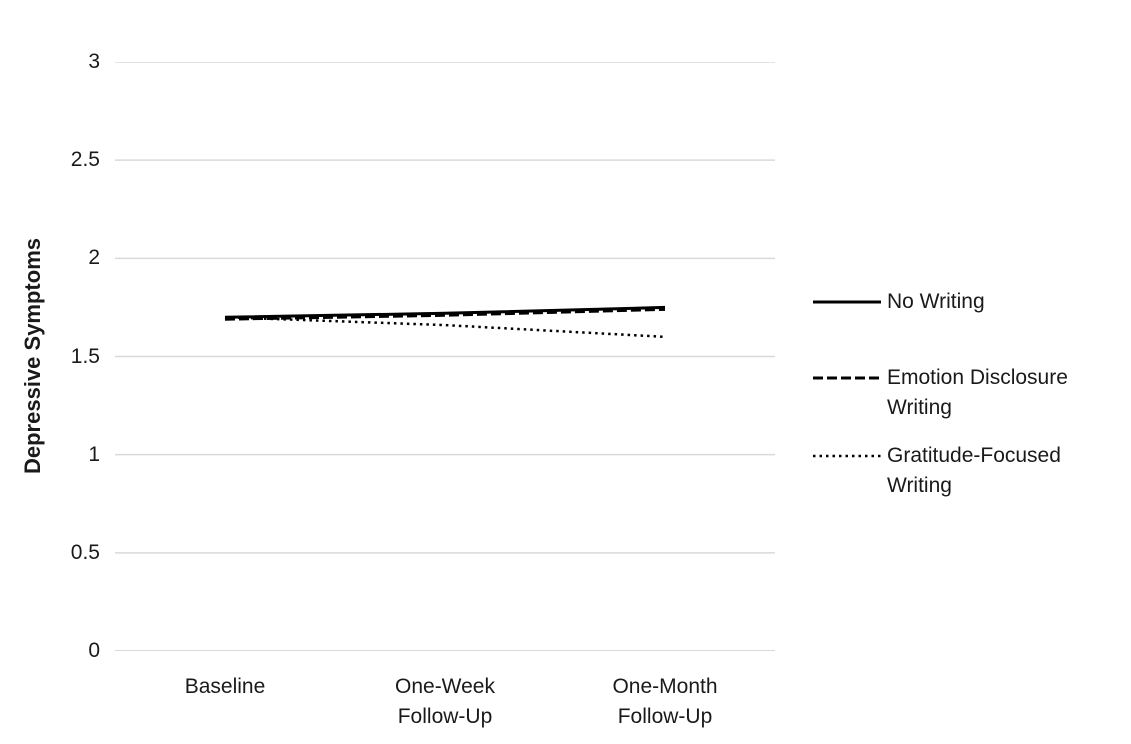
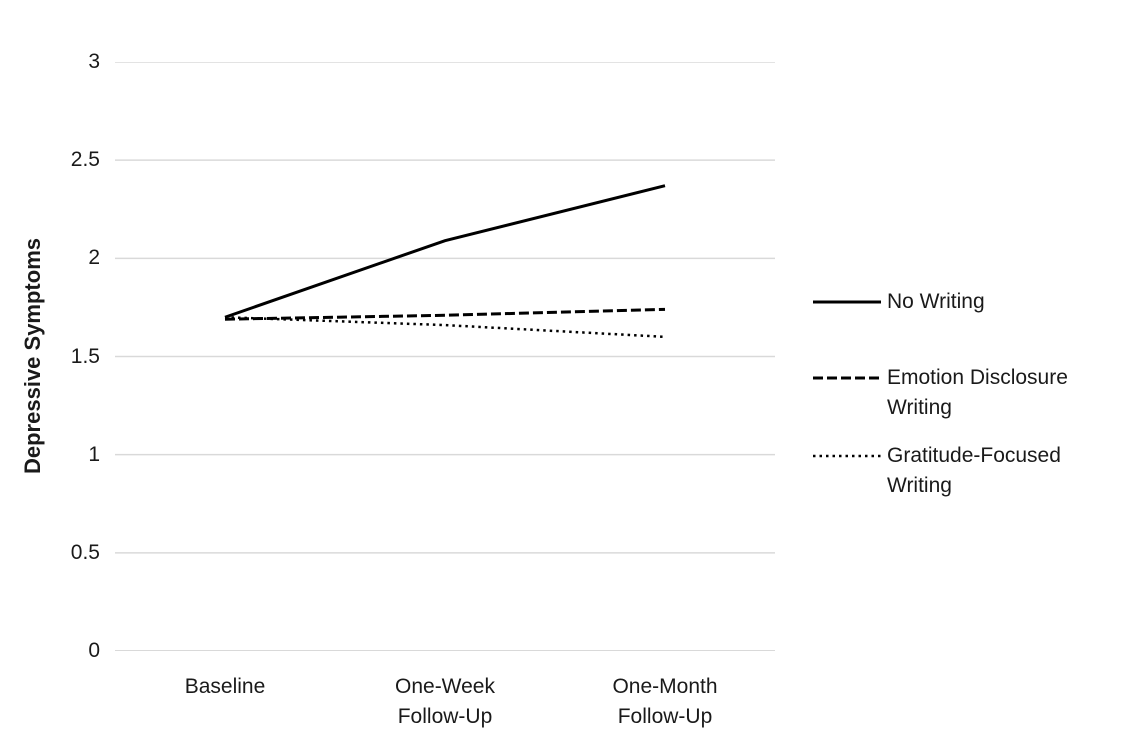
No Writing/One-Week Follow-Up: 1.72 -> 2.09
No Writing/One-Month Follow-Up: 1.75 -> 2.37
